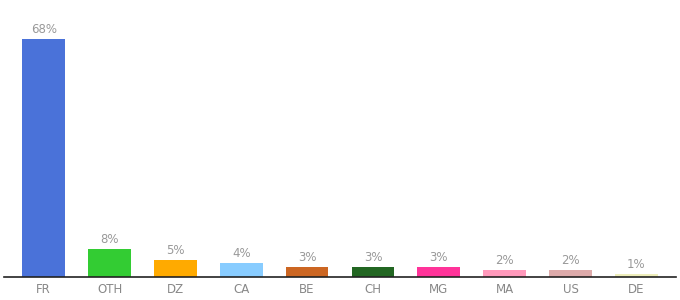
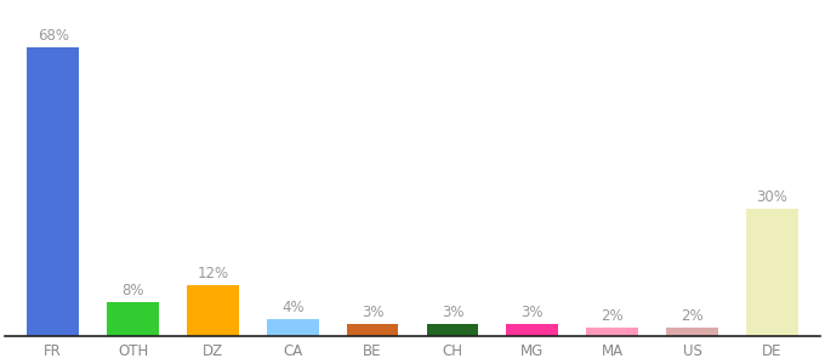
DZ: 5% -> 12%
DE: 1% -> 30%
